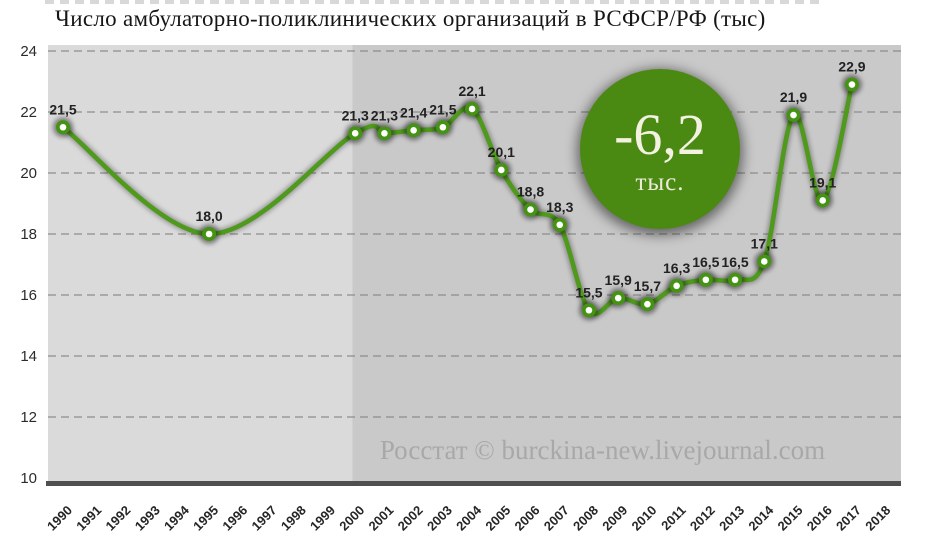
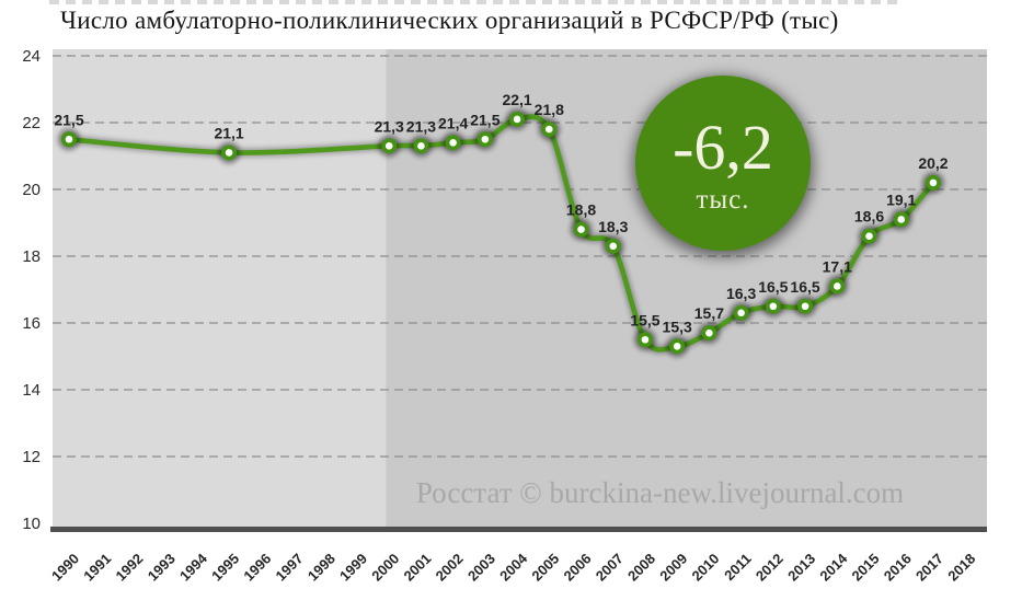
1995: 18,0 -> 21,1
2005: 20,1 -> 21,8
2009: 15,9 -> 15,3
2015: 21,9 -> 18,6
2017: 22,9 -> 20,2
